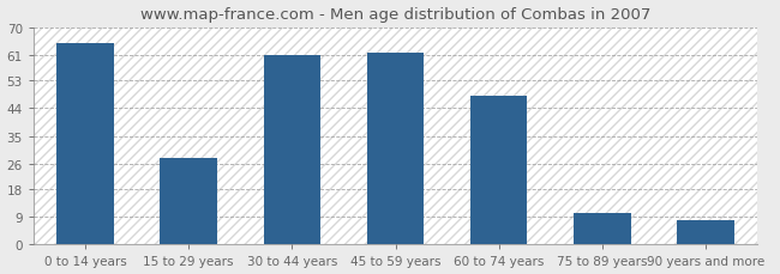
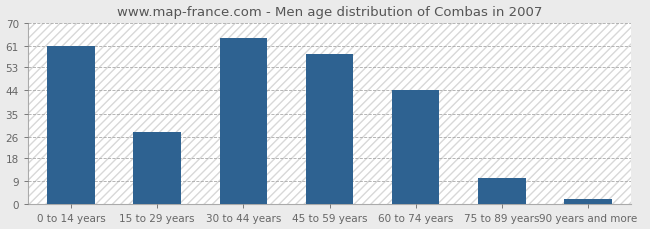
0 to 14 years: 65 -> 61
30 to 44 years: 61 -> 64
45 to 59 years: 62 -> 58
60 to 74 years: 48 -> 44
90 years and more: 8 -> 2
